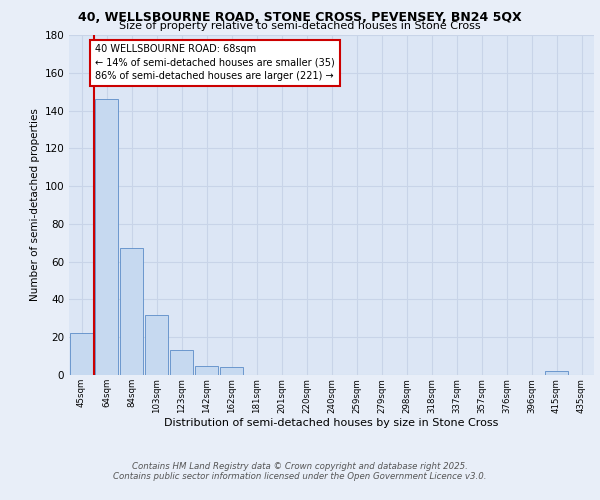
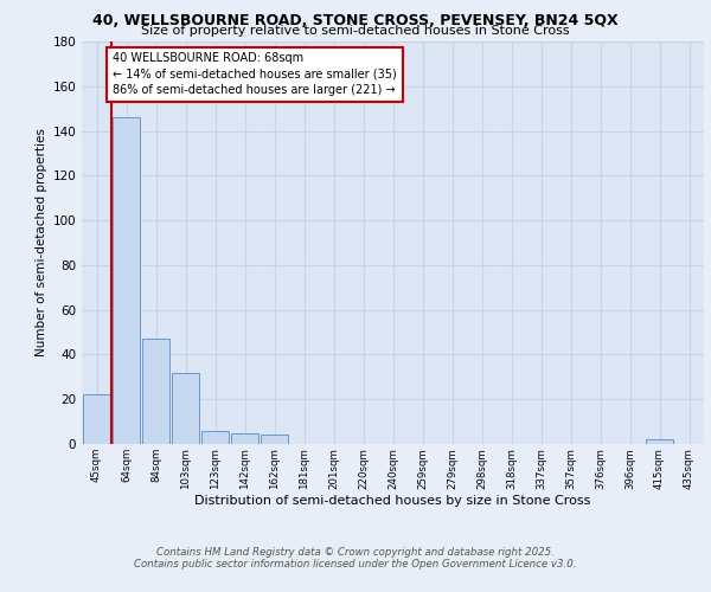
84sqm: 67 -> 47
123sqm: 13 -> 6
